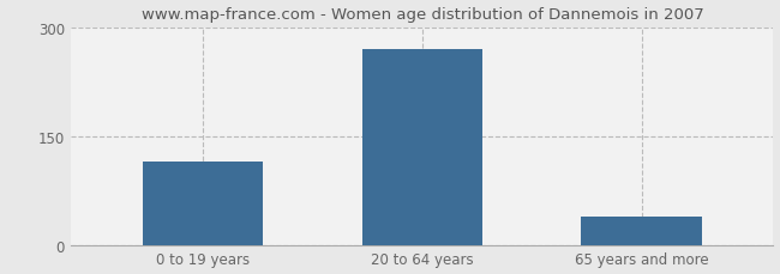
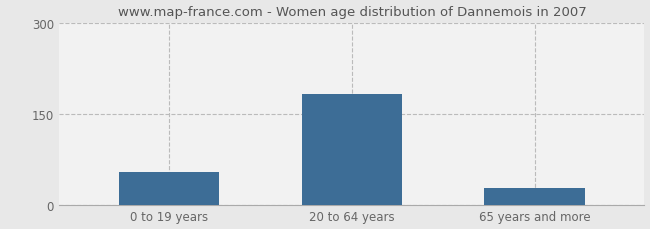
0 to 19 years: 115 -> 54
20 to 64 years: 270 -> 182
65 years and more: 40 -> 28
